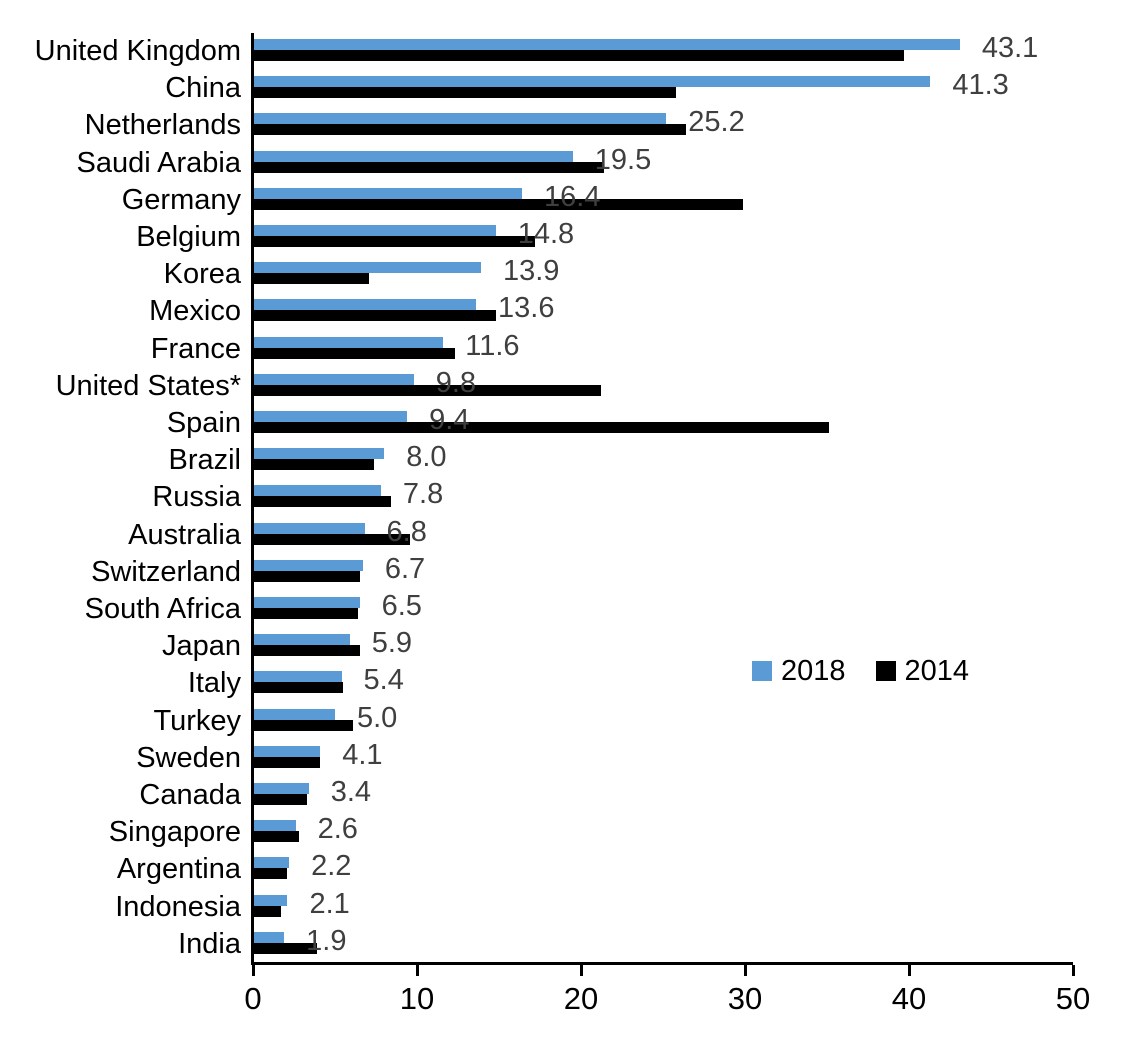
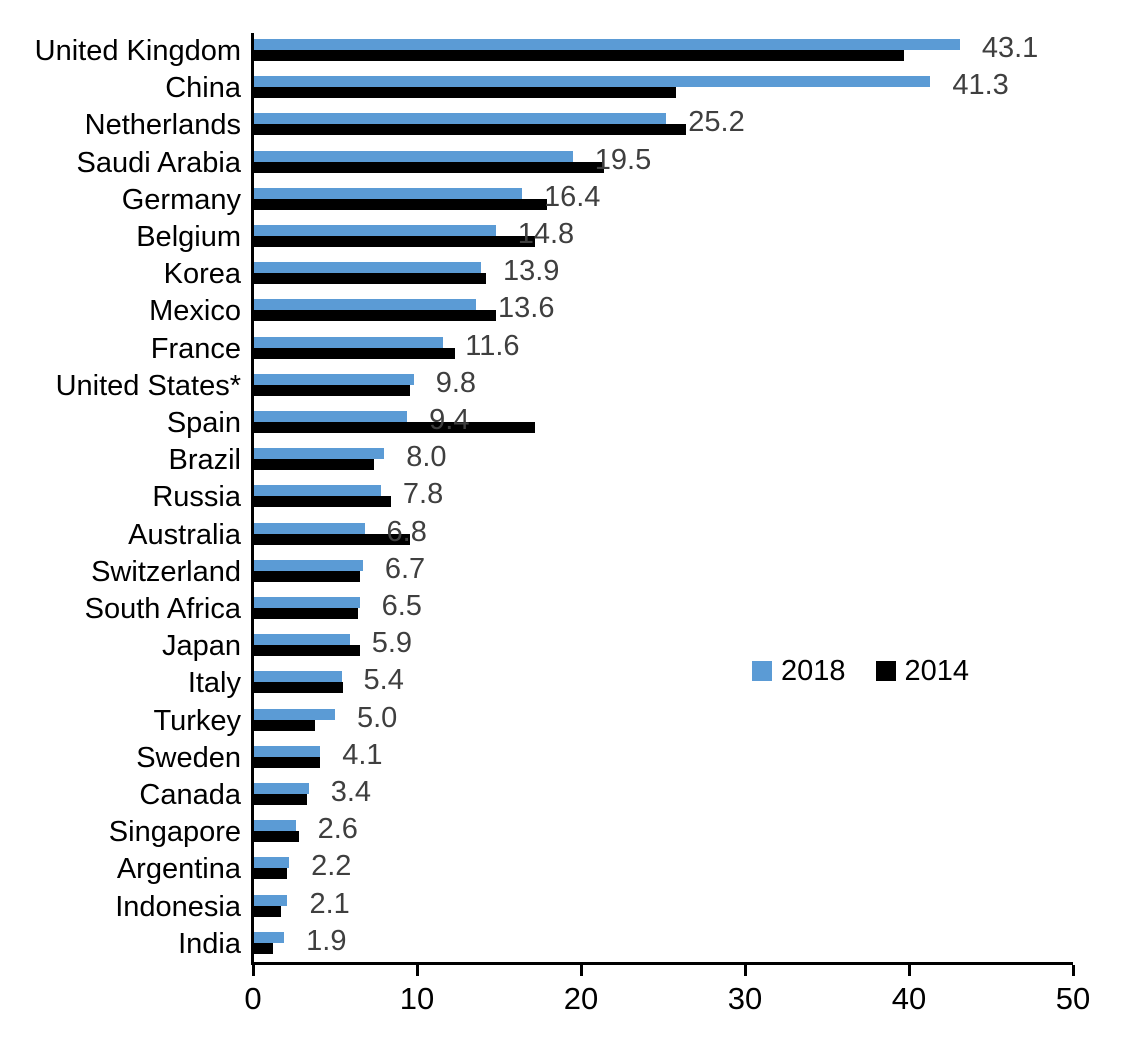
2014/Germany: 29.9 -> 17.9
2014/Korea: 7.1 -> 14.2
2014/United States*: 21.2 -> 9.6
2014/Spain: 35.1 -> 17.2
2014/Turkey: 6.1 -> 3.8
2014/India: 3.9 -> 1.2
